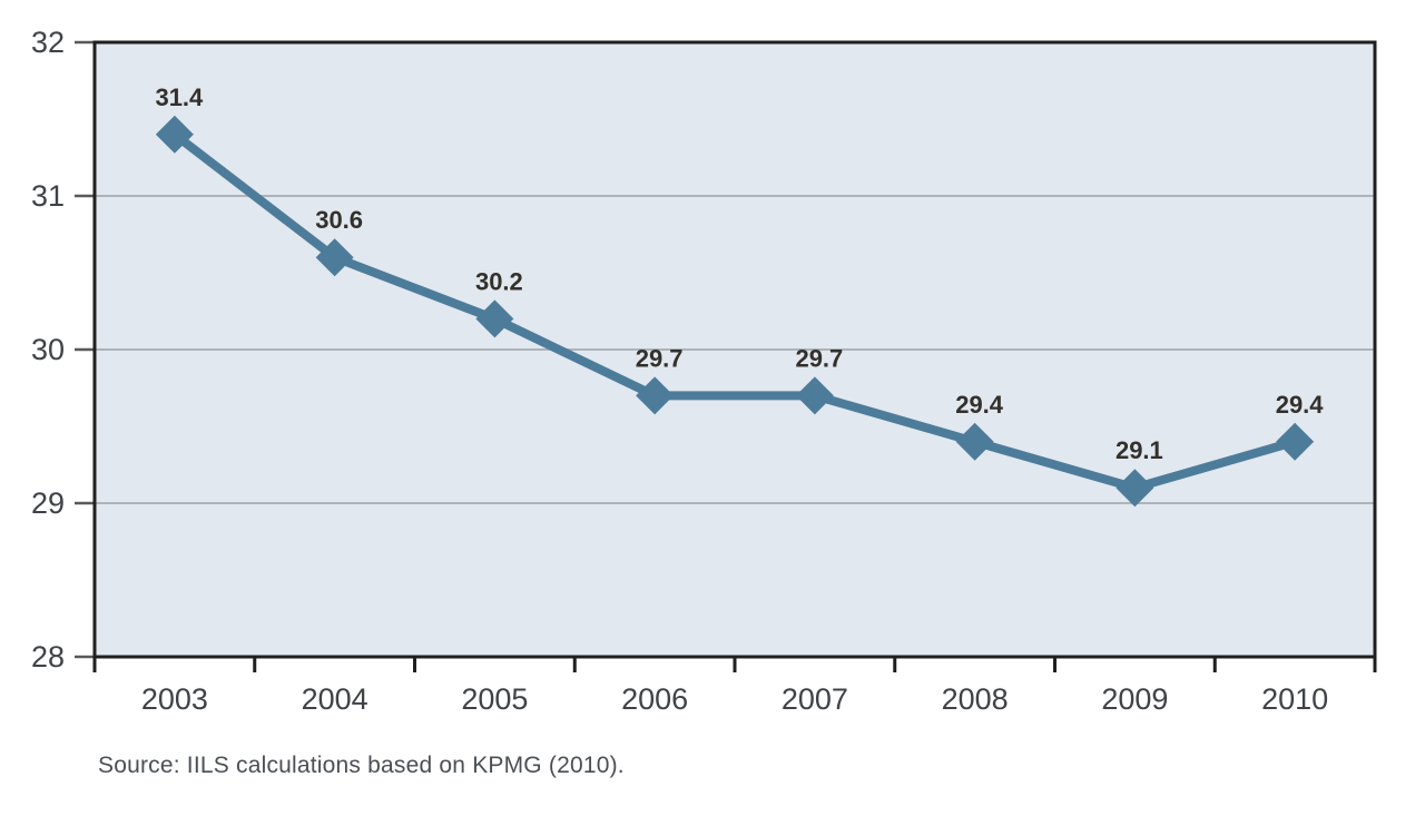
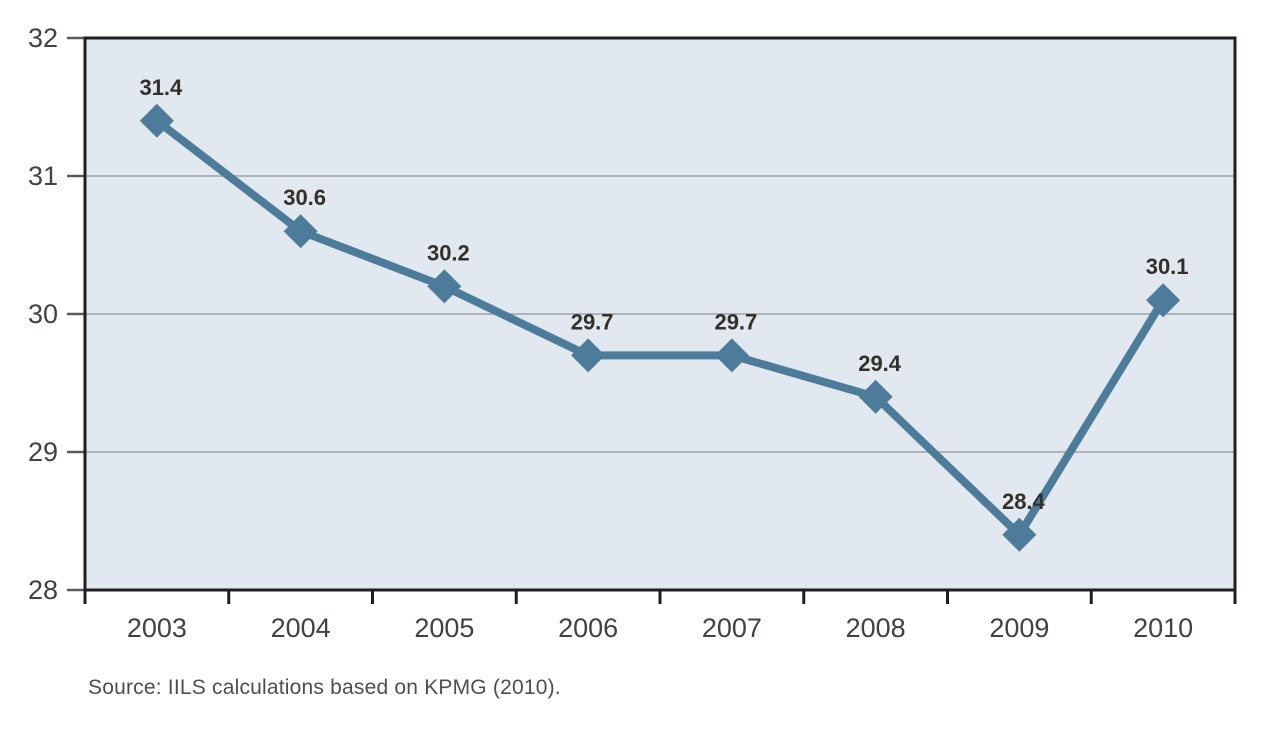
2009: 29.1 -> 28.4
2010: 29.4 -> 30.1
